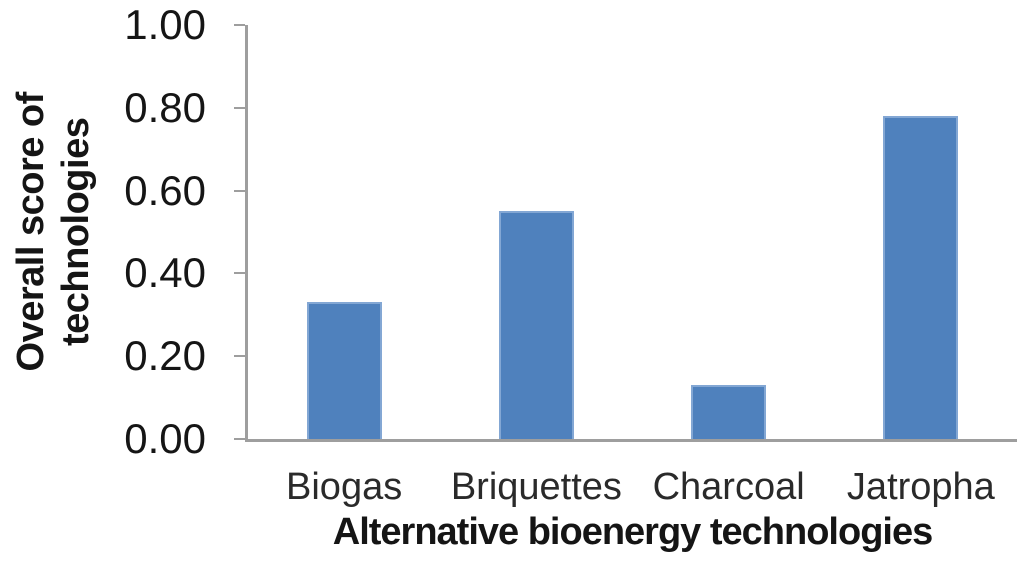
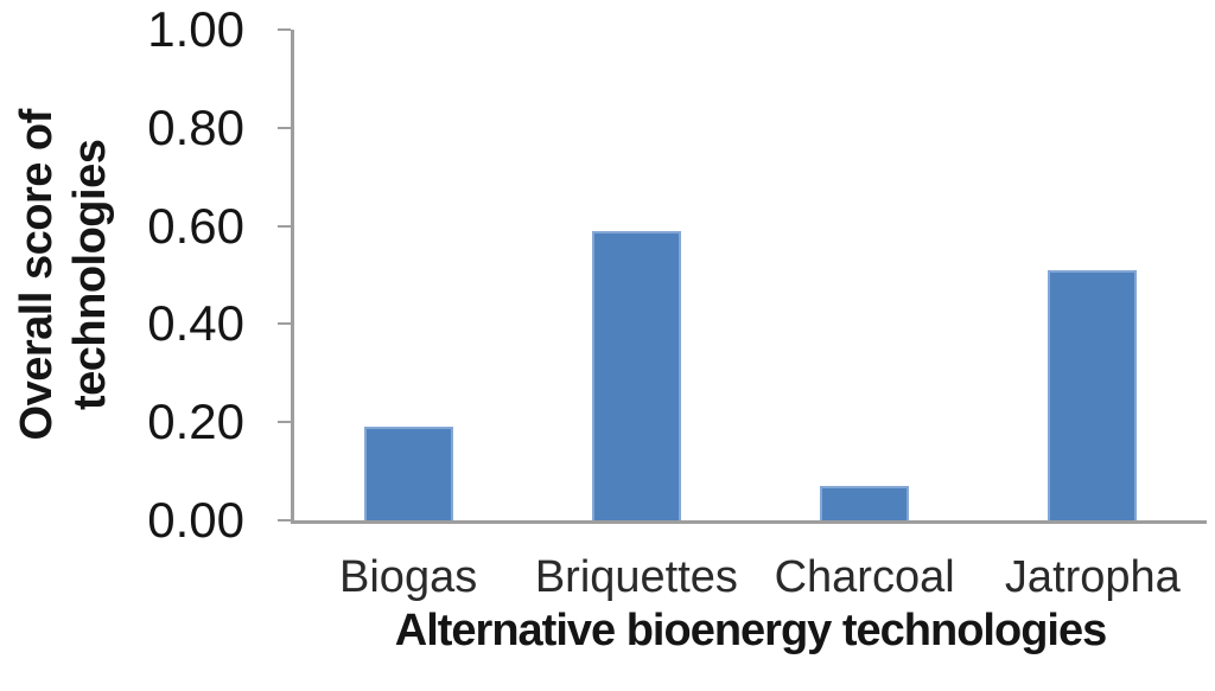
Biogas: 0.33 -> 0.19
Briquettes: 0.55 -> 0.59
Charcoal: 0.13 -> 0.07
Jatropha: 0.78 -> 0.51
